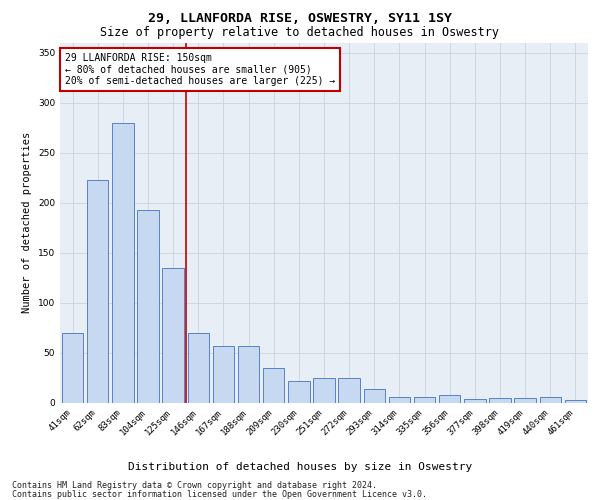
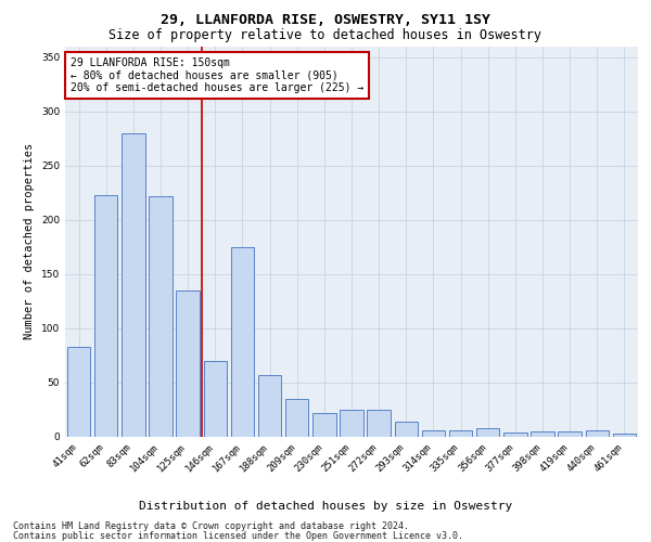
41sqm: 70 -> 83
104sqm: 193 -> 222
167sqm: 57 -> 175
